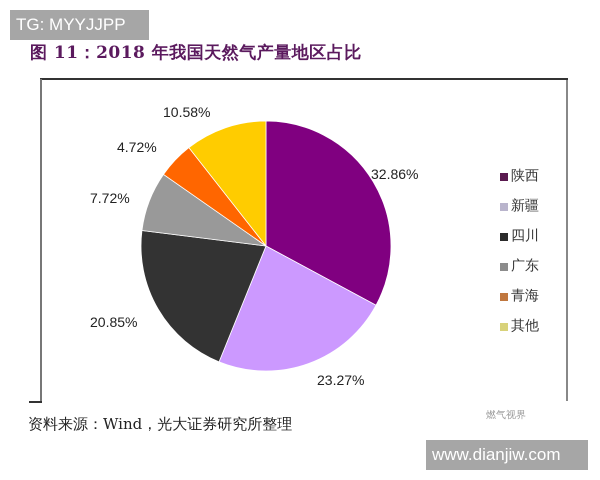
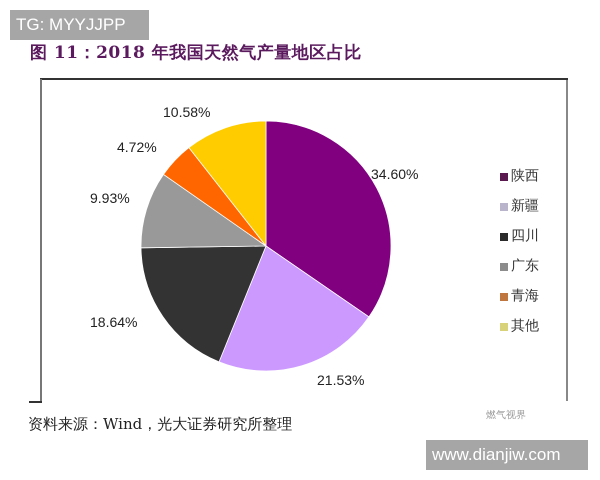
陕西: 32.86% -> 34.60%
新疆: 23.27% -> 21.53%
四川: 20.85% -> 18.64%
广东: 7.72% -> 9.93%
